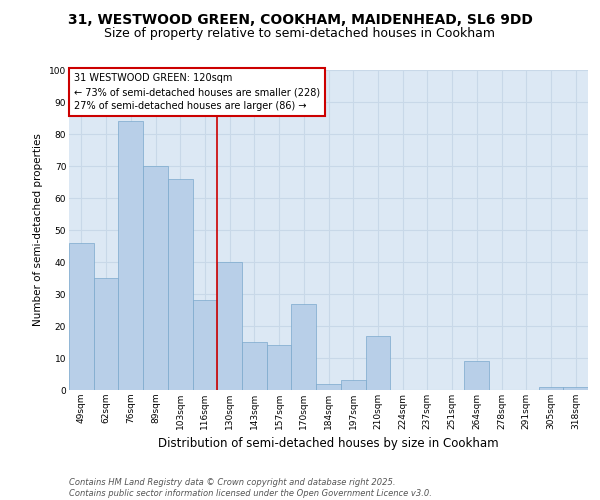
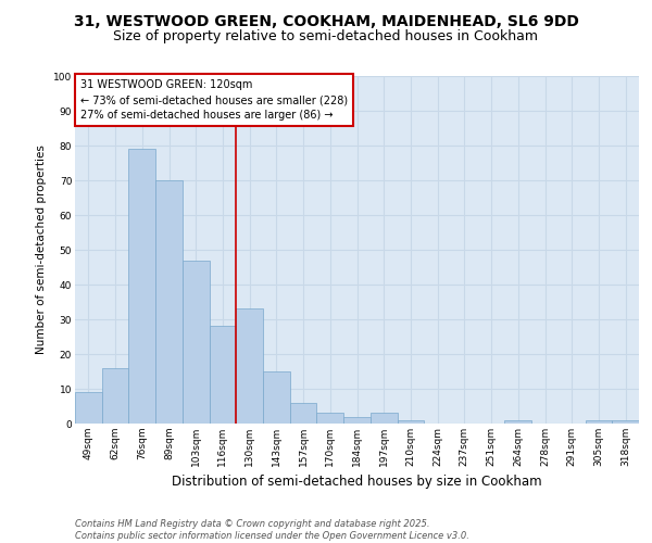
49sqm: 46 -> 9
62sqm: 35 -> 16
76sqm: 84 -> 79
103sqm: 66 -> 47
130sqm: 40 -> 33
157sqm: 14 -> 6
170sqm: 27 -> 3
210sqm: 17 -> 1
264sqm: 9 -> 1
